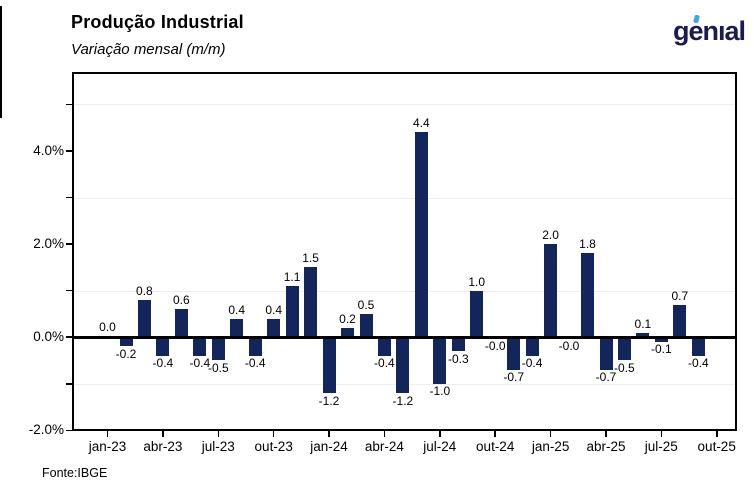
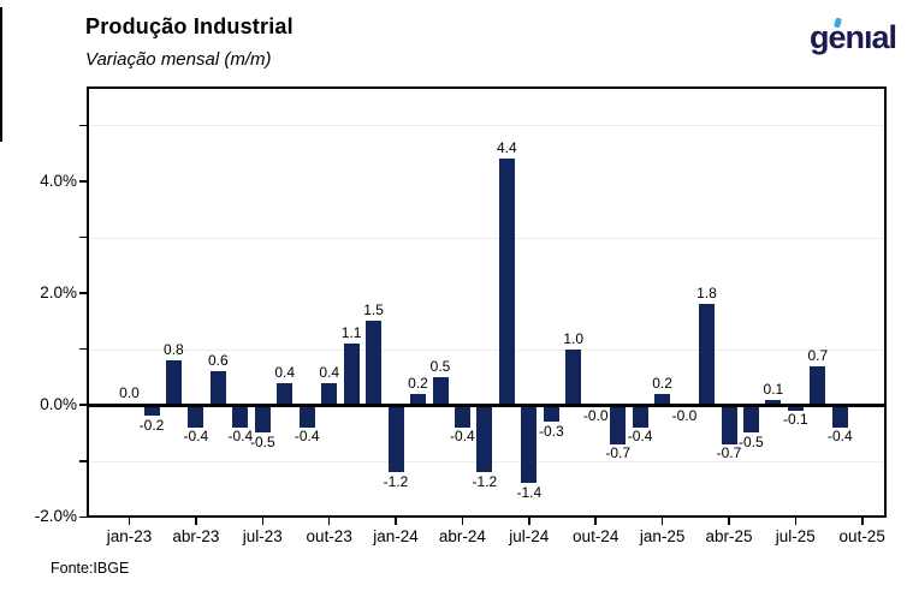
jul-24: -1.0 -> -1.4
jan-25: 2.0 -> 0.2
